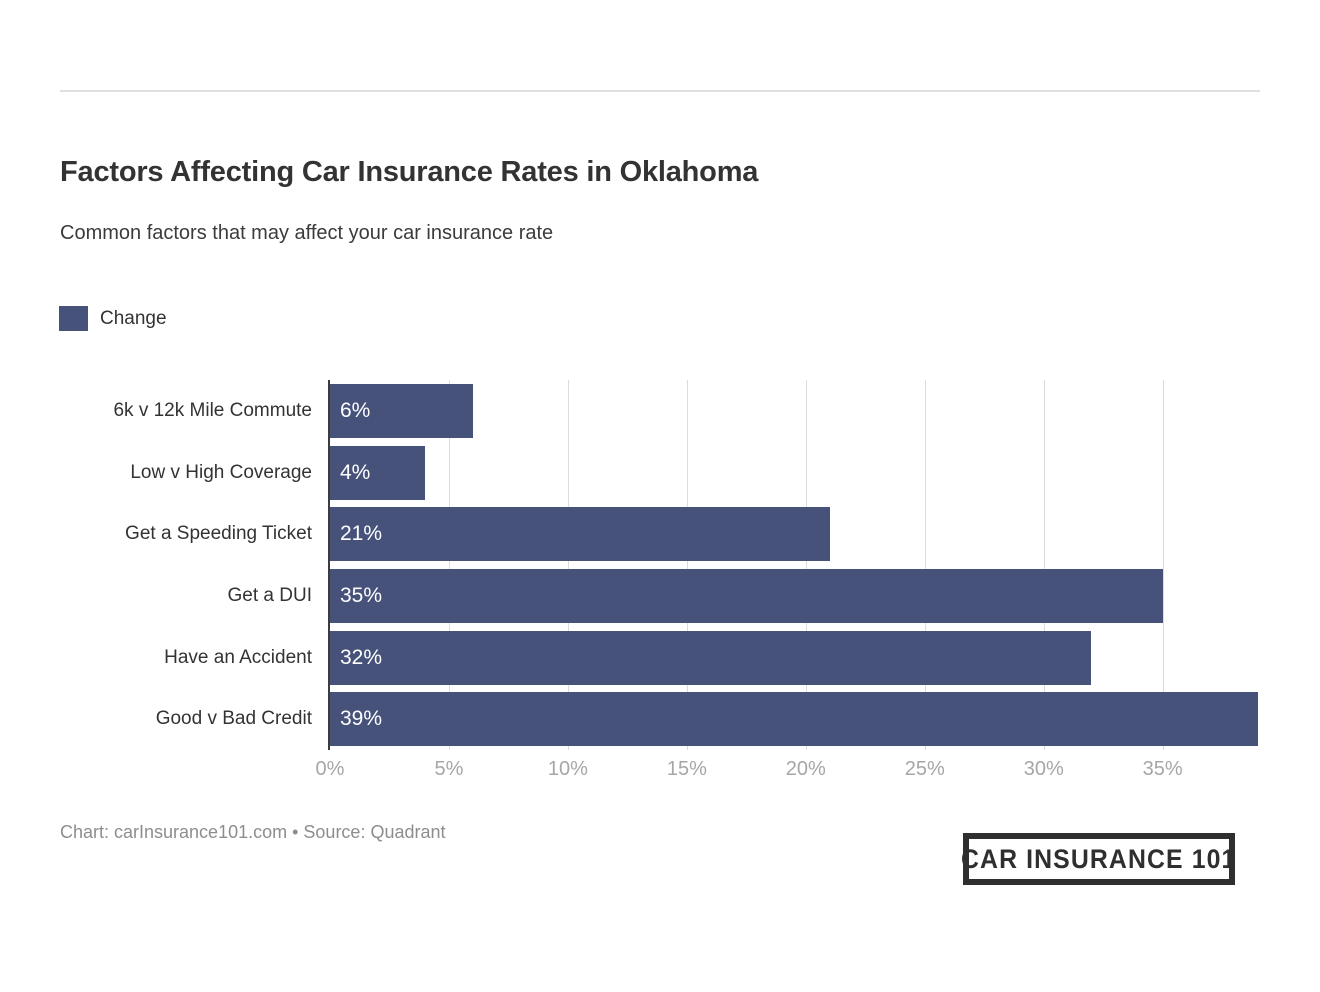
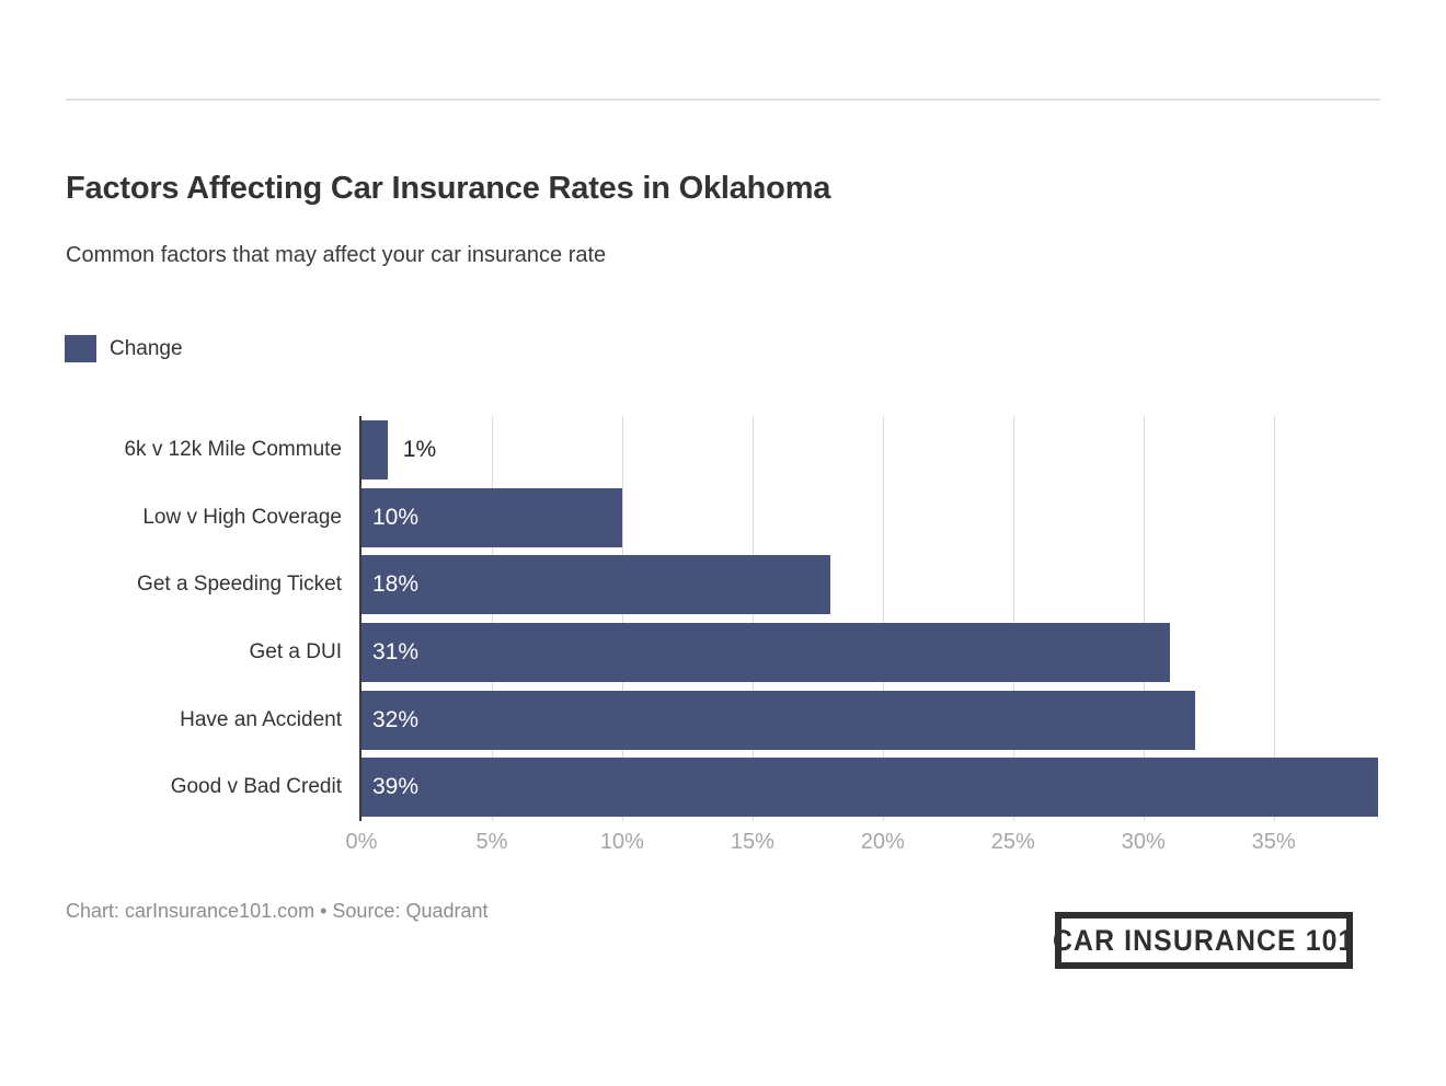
6k v 12k Mile Commute: 6% -> 1%
Low v High Coverage: 4% -> 10%
Get a Speeding Ticket: 21% -> 18%
Get a DUI: 35% -> 31%
